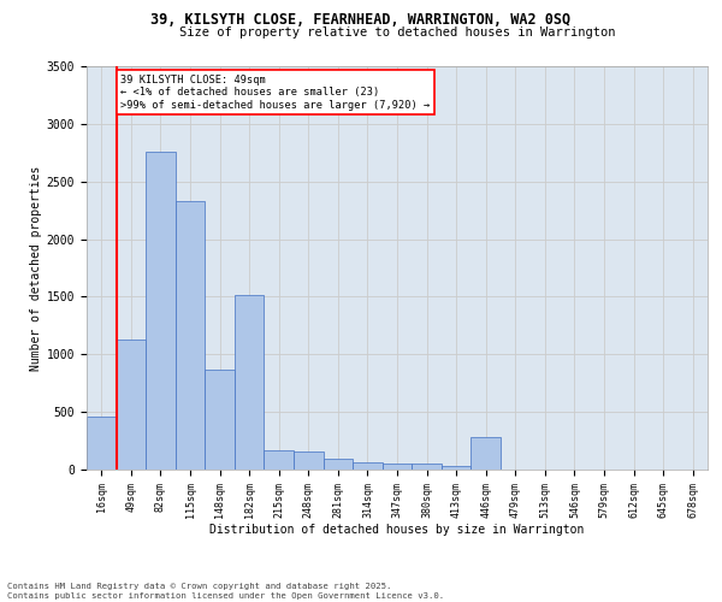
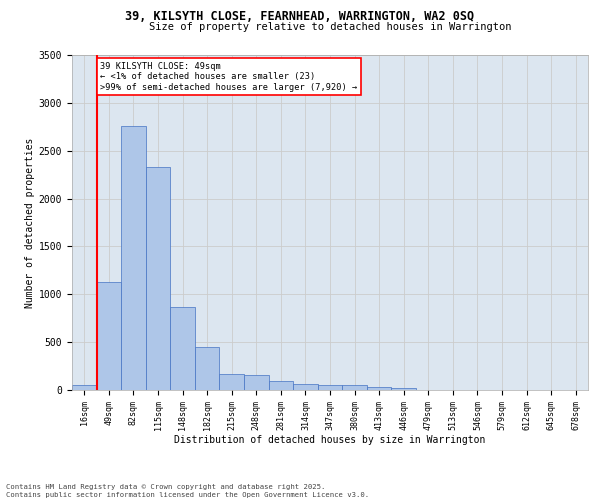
16sqm: 460 -> 50
182sqm: 1520 -> 450
446sqm: 280 -> 20
